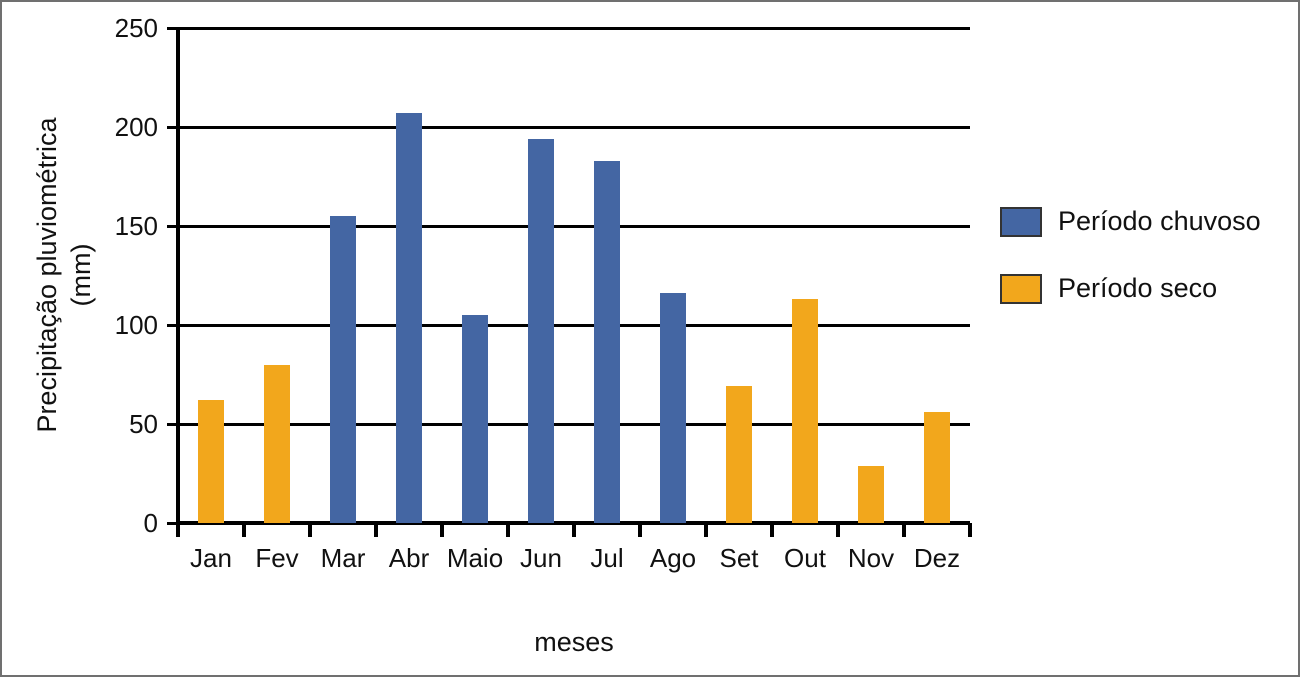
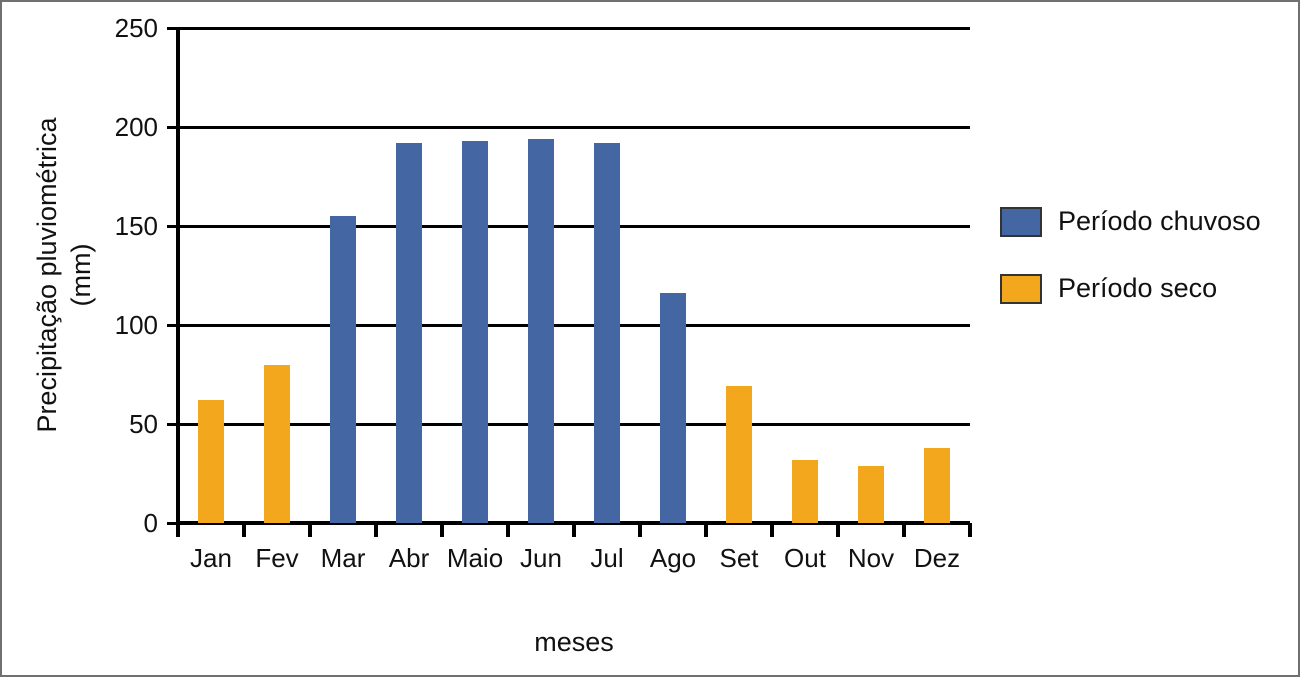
Abr: 207 -> 192
Maio: 105 -> 193
Jul: 183 -> 192
Out: 113 -> 32
Dez: 56 -> 38
